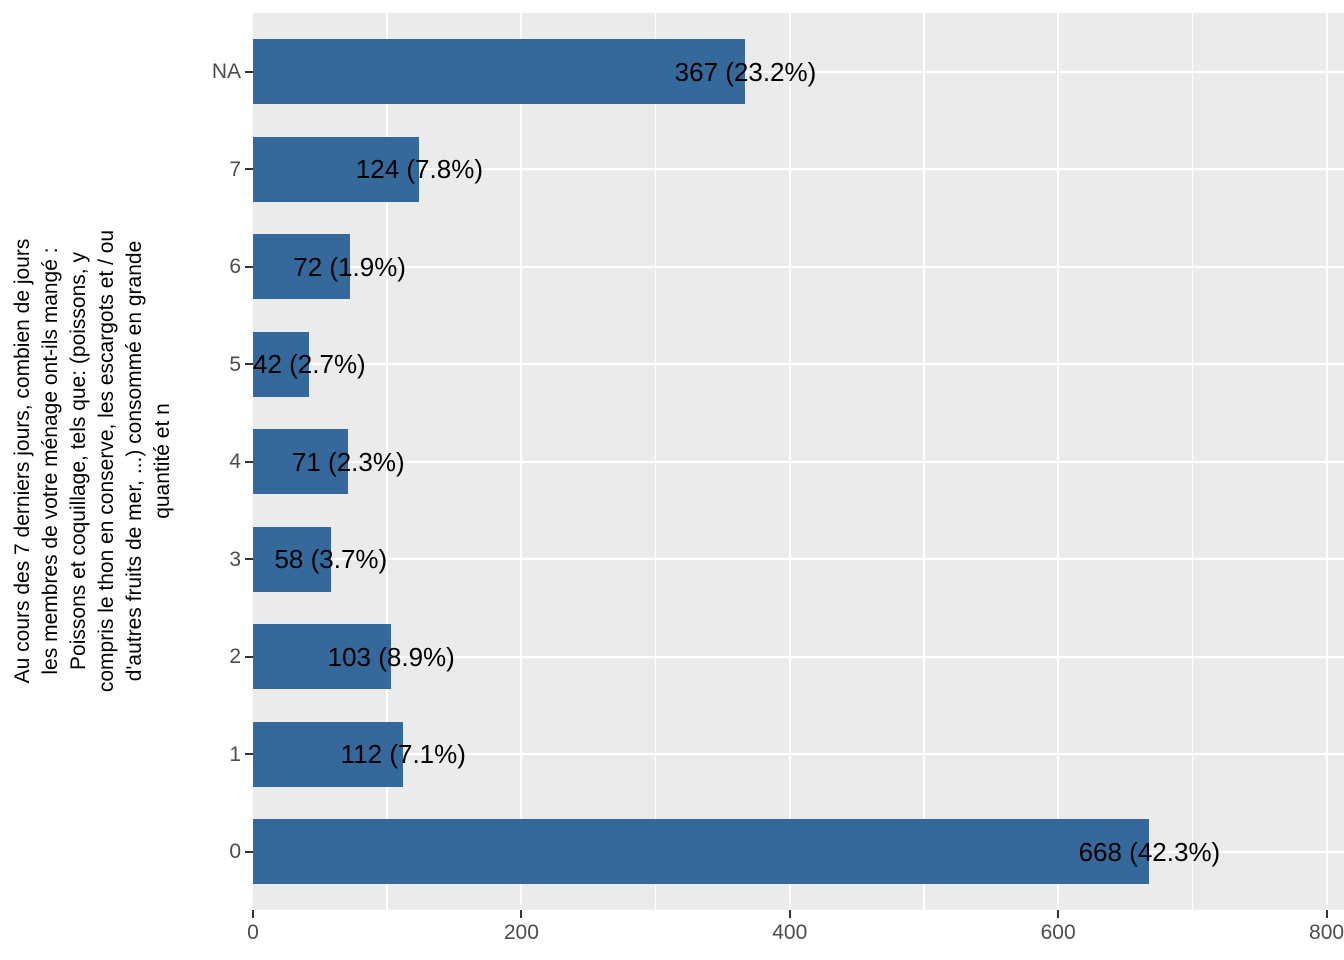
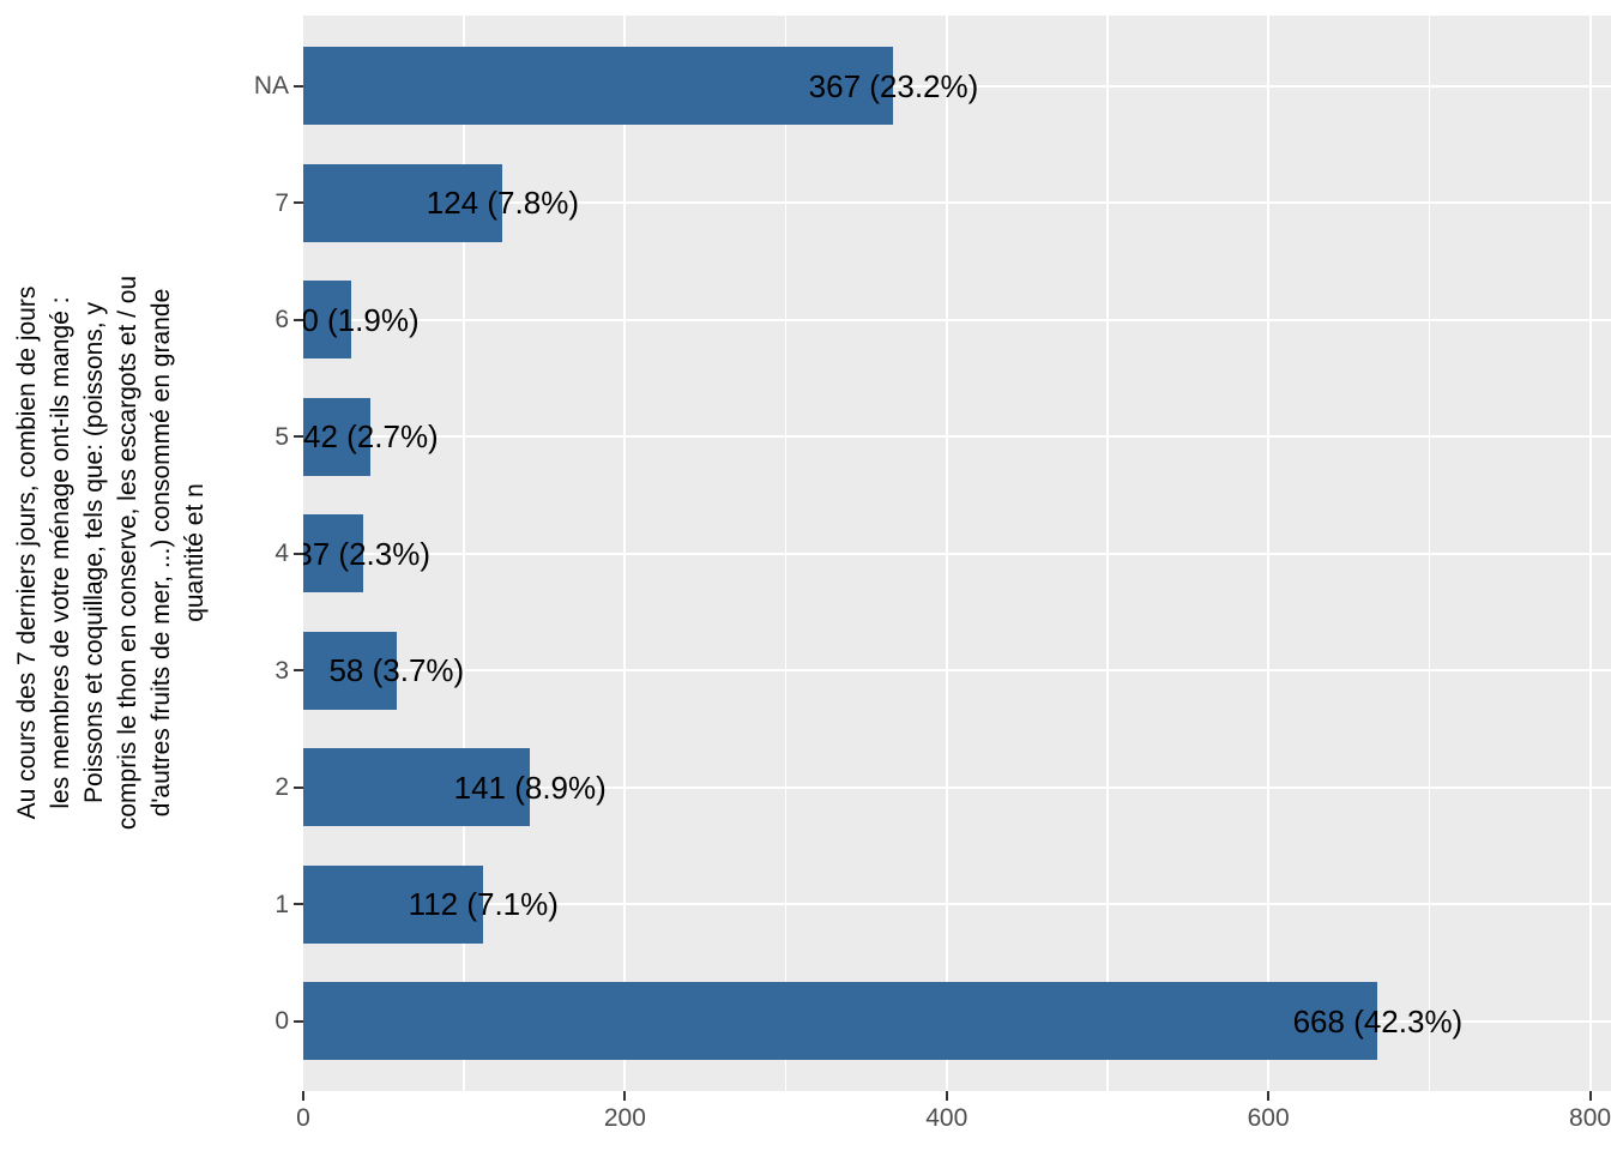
6: 72 -> 30
4: 71 -> 37
2: 103 -> 141
